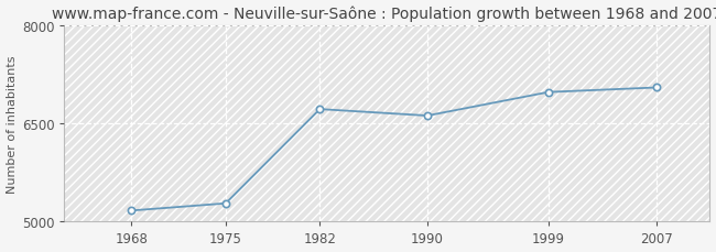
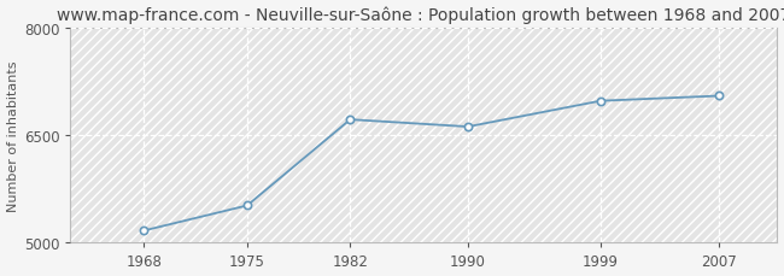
1975: 5280 -> 5520
